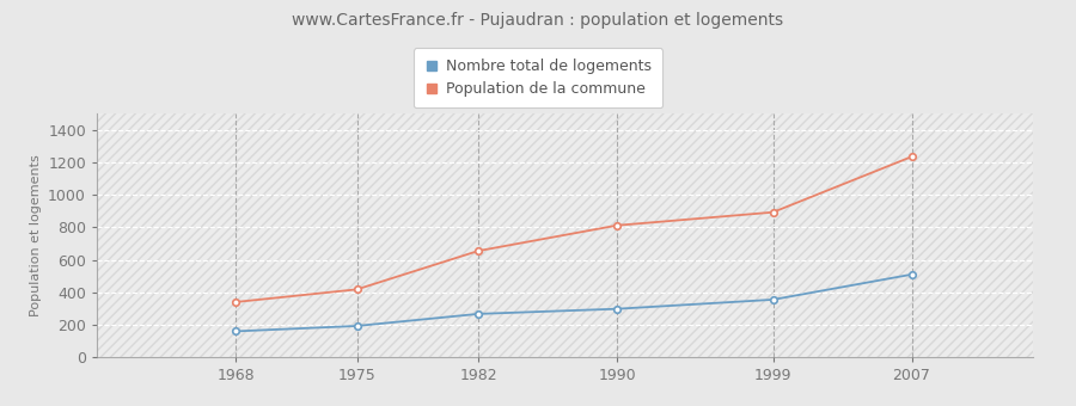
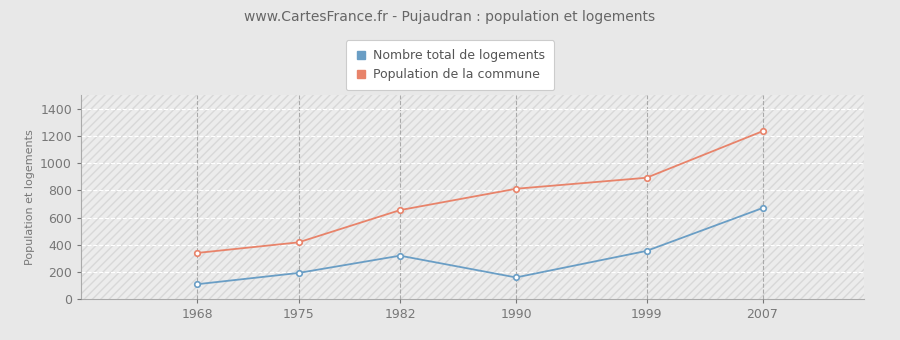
Nombre total de logements/1968: 160 -> 110
Nombre total de logements/1982: 270 -> 320
Nombre total de logements/1990: 300 -> 160
Nombre total de logements/2007: 510 -> 670
